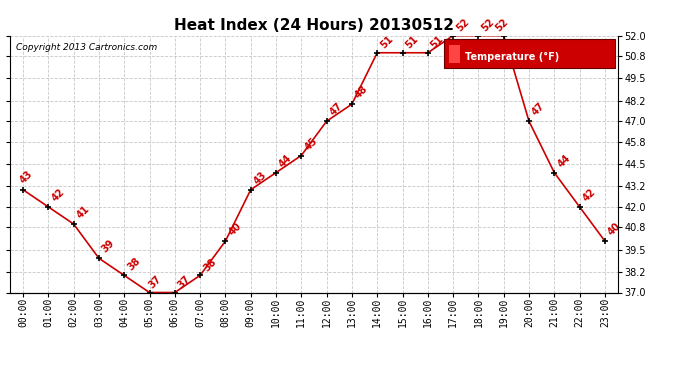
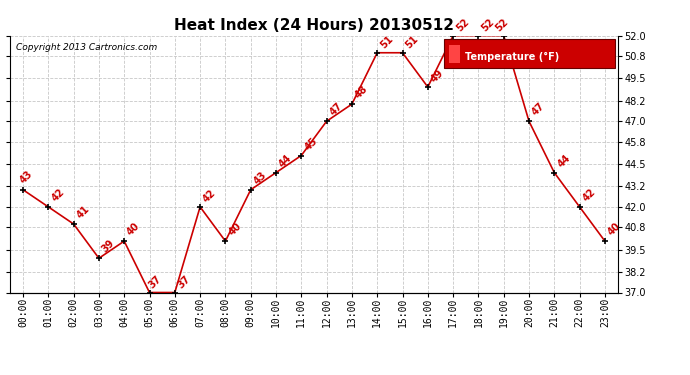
04:00: 38 -> 40
07:00: 38 -> 42
16:00: 51 -> 49
